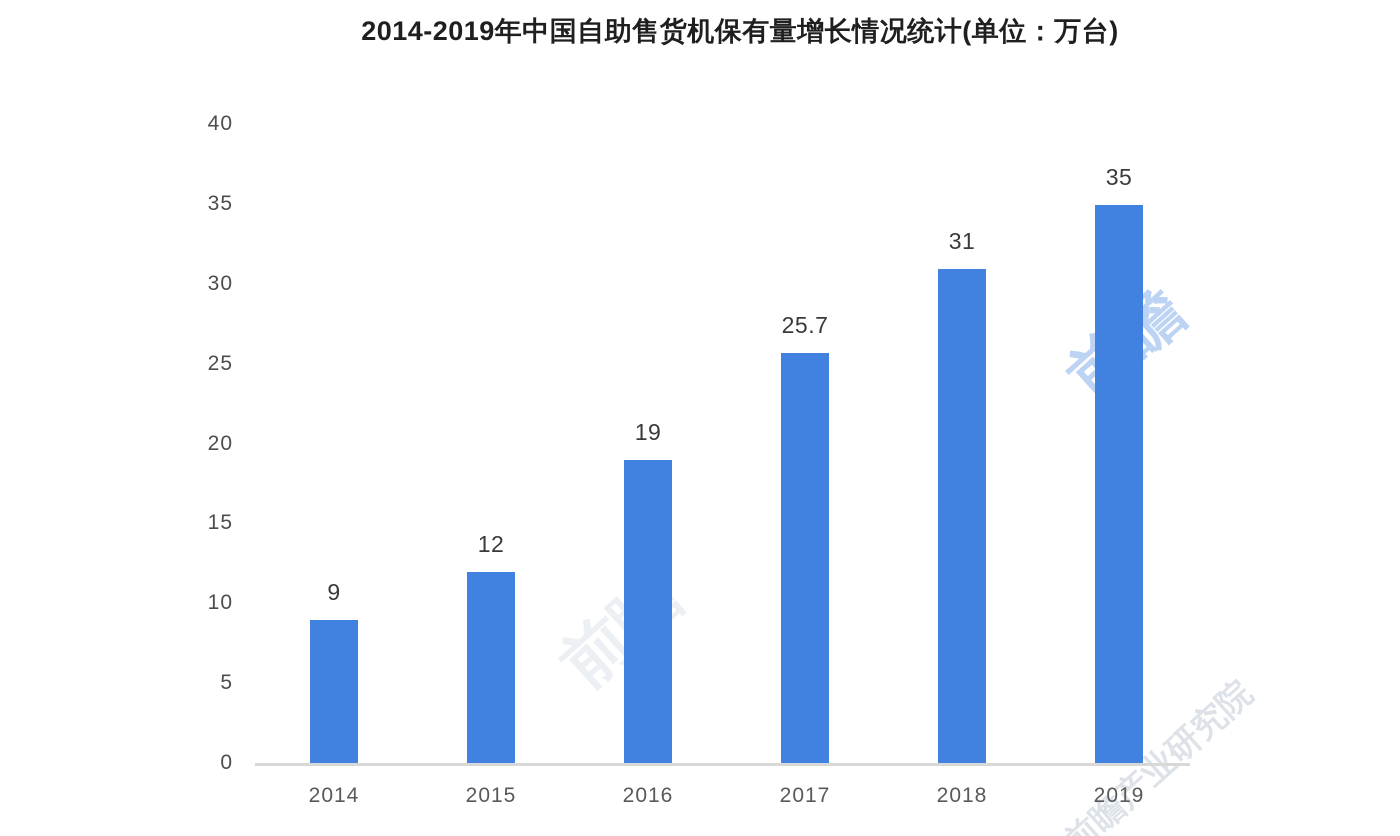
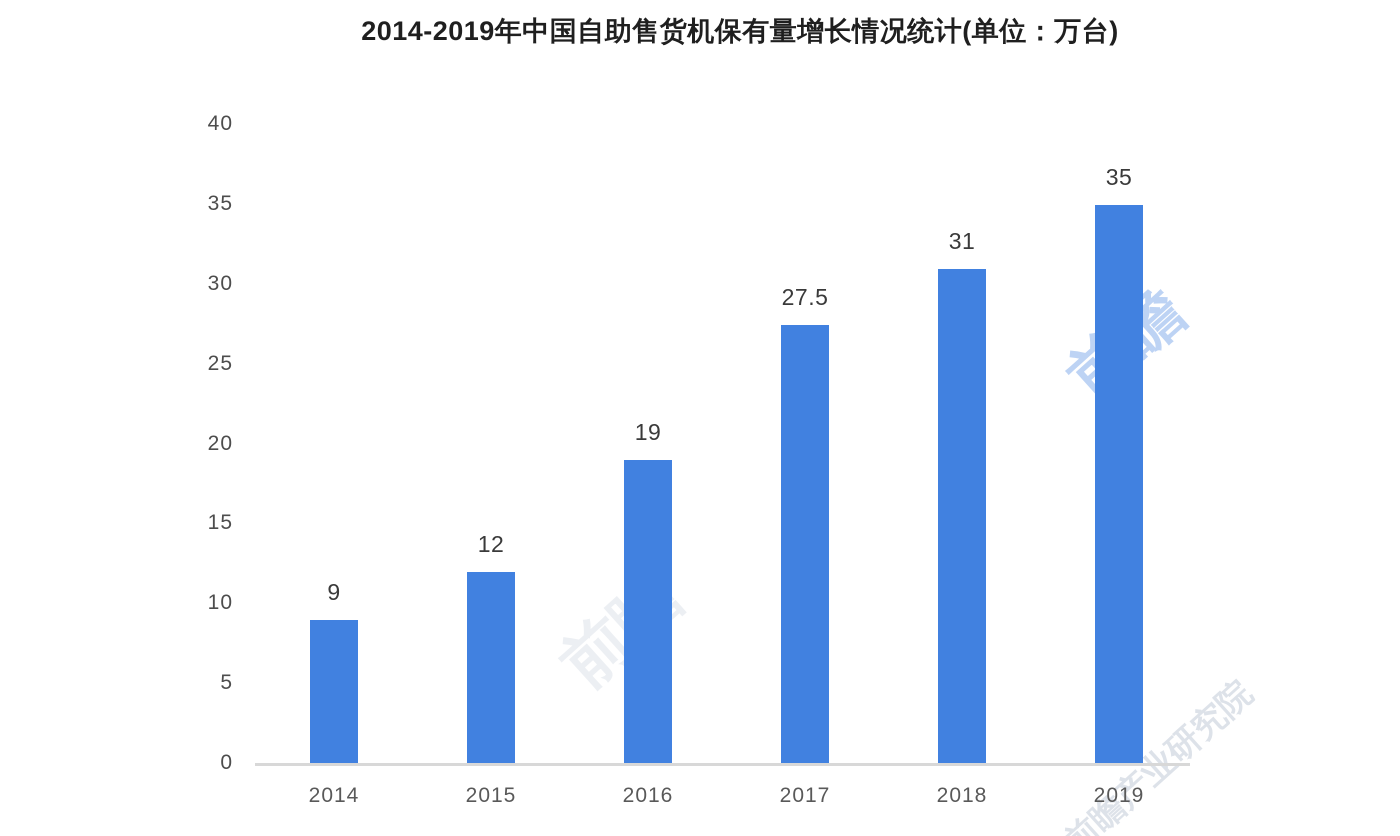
2017: 25.7 -> 27.5
